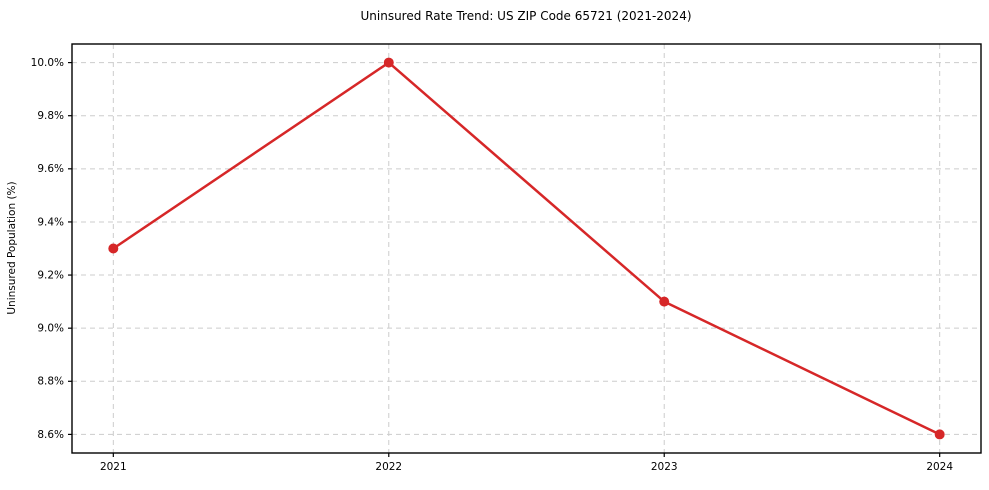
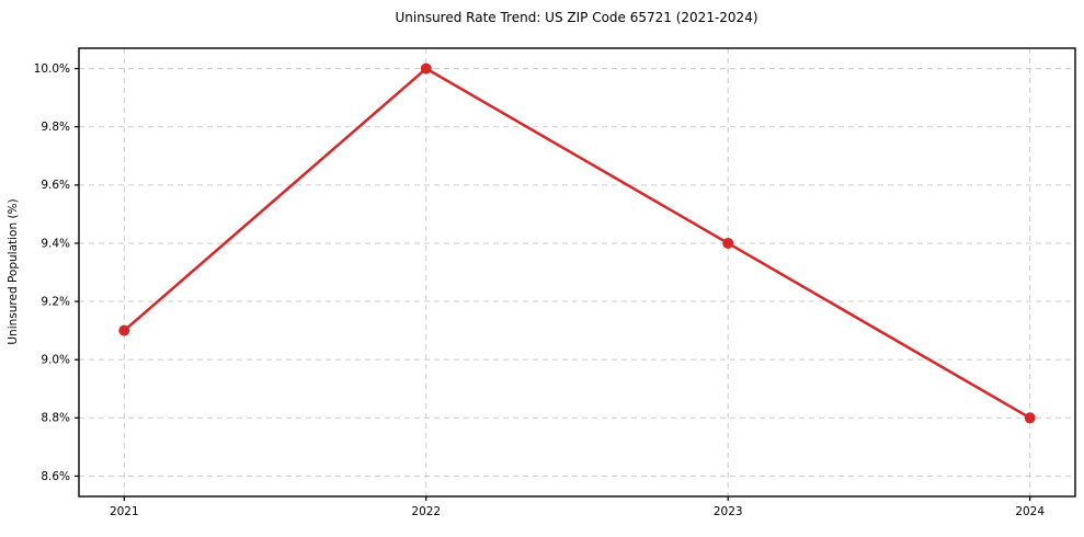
2021: 9.3% -> 9.1%
2023: 9.1% -> 9.4%
2024: 8.6% -> 8.8%
